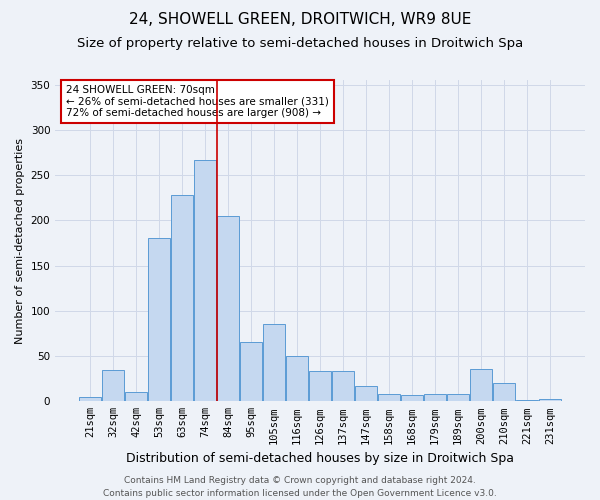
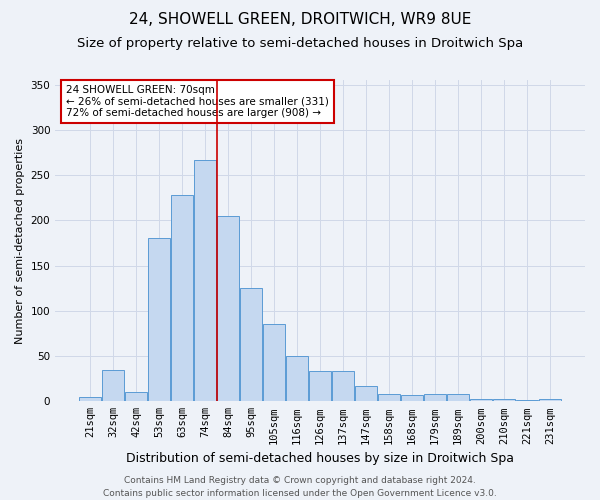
95sqm: 66 -> 125
200sqm: 36 -> 3
210sqm: 20 -> 2
